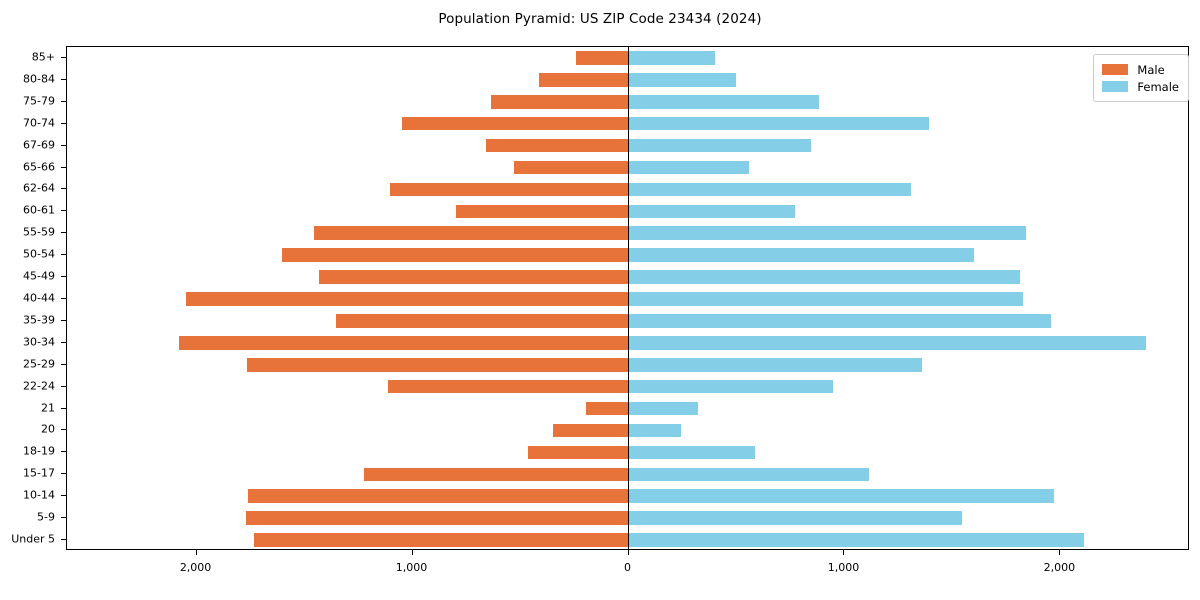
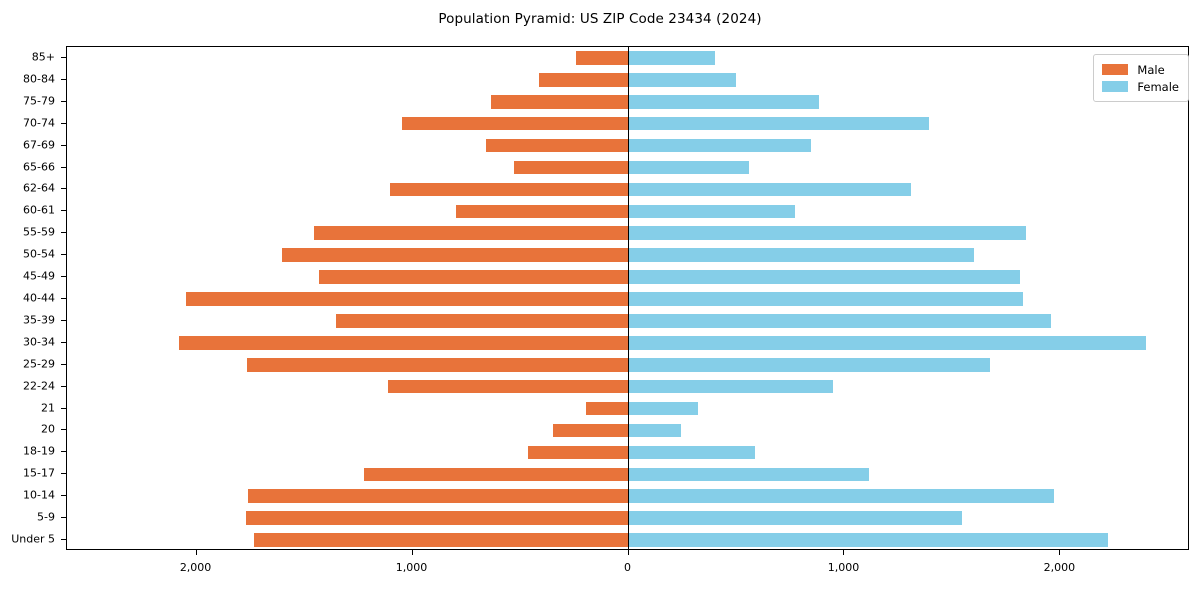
Female/25-29: 1360 -> 1680
Female/Under 5: 2110 -> 2220
